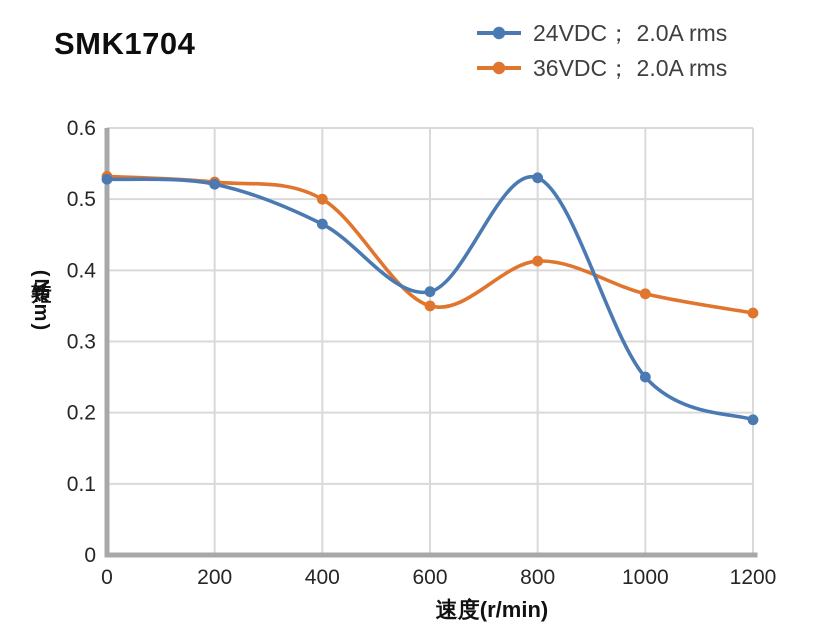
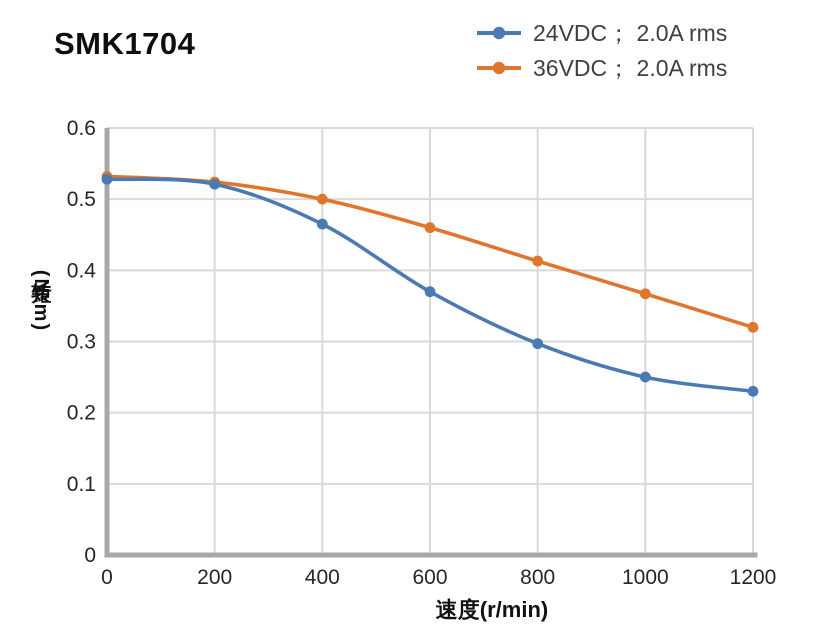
36VDC； 2.0A rms/600: 0.35 -> 0.46
24VDC； 2.0A rms/800: 0.53 -> 0.30
24VDC； 2.0A rms/1200: 0.19 -> 0.23
36VDC； 2.0A rms/1200: 0.34 -> 0.32
